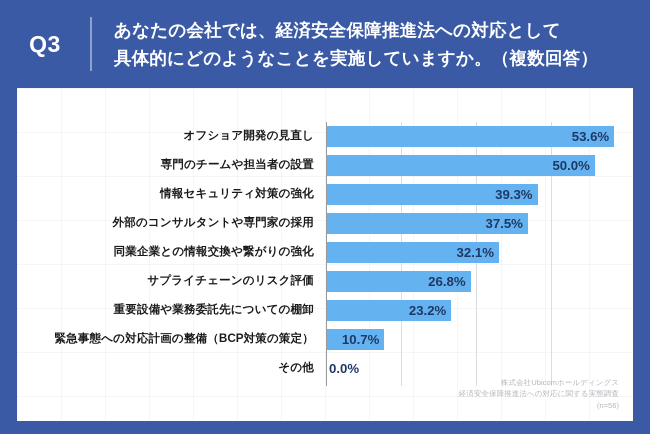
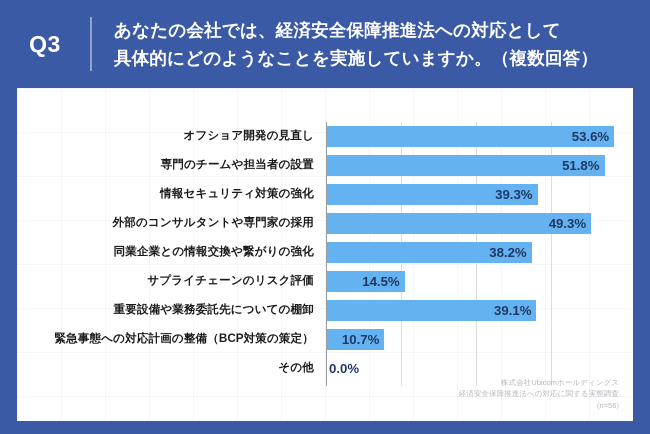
専門のチームや担当者の設置: 50.0% -> 51.8%
外部のコンサルタントや専門家の採用: 37.5% -> 49.3%
同業企業との情報交換や繋がりの強化: 32.1% -> 38.2%
サプライチェーンのリスク評価: 26.8% -> 14.5%
重要設備や業務委託先についての棚卸: 23.2% -> 39.1%
